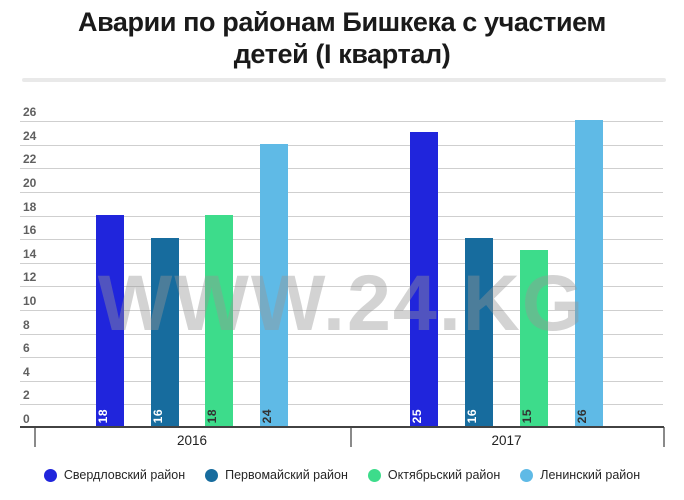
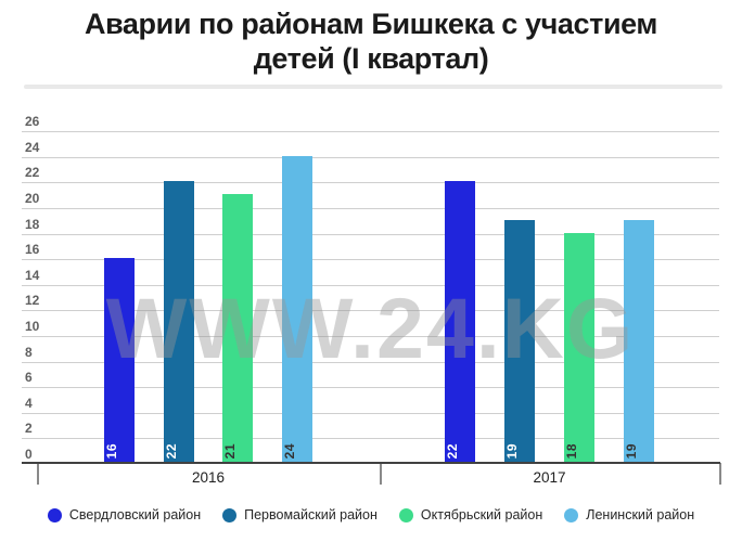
Свердловский район/2016: 18 -> 16
Первомайский район/2016: 16 -> 22
Октябрьский район/2016: 18 -> 21
Свердловский район/2017: 25 -> 22
Первомайский район/2017: 16 -> 19
Октябрьский район/2017: 15 -> 18
Ленинский район/2017: 26 -> 19
